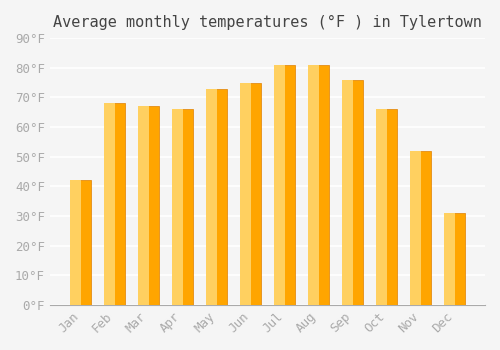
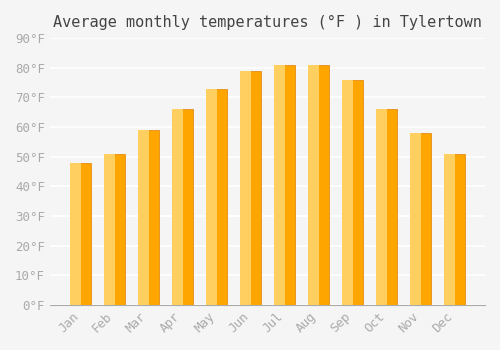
Jan: 42°F -> 48°F
Feb: 68°F -> 51°F
Mar: 67°F -> 59°F
Jun: 75°F -> 79°F
Nov: 52°F -> 58°F
Dec: 31°F -> 51°F
